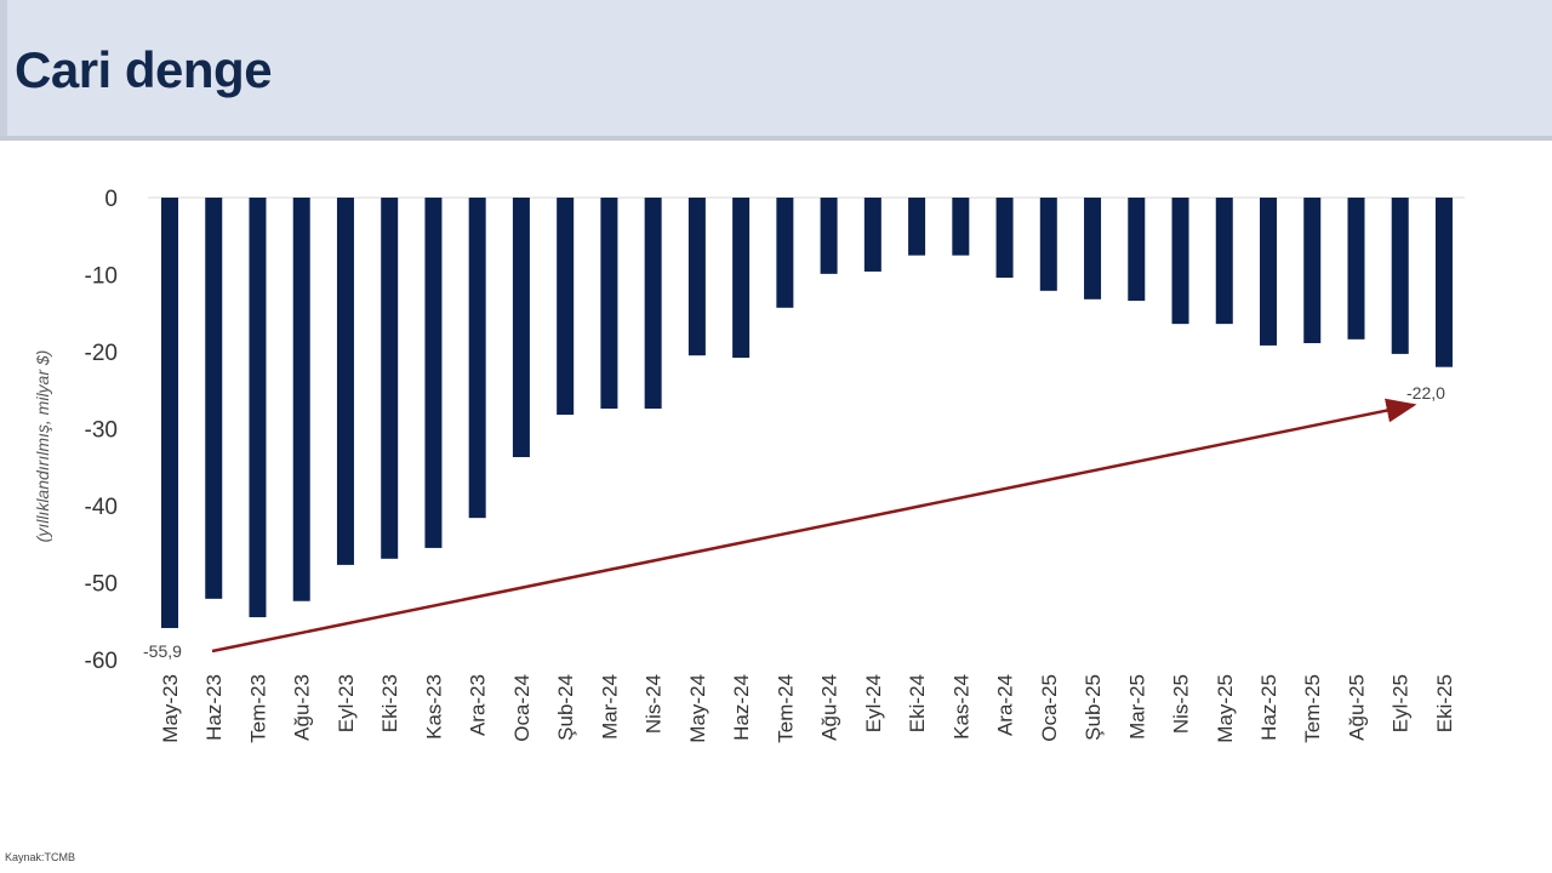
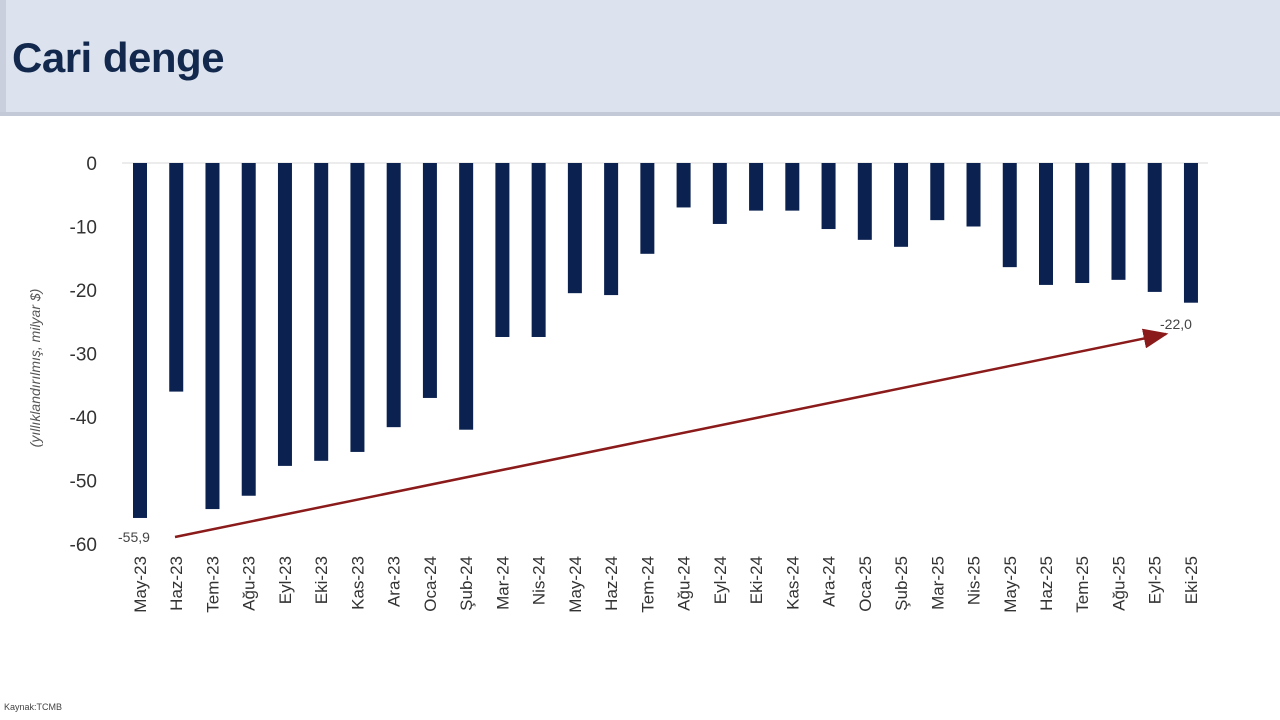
Haz-23: -52 -> -36
Oca-24: -34 -> -37
Şub-24: -28 -> -42
Ağu-24: -10 -> -7
Mar-25: -13 -> -9
Nis-25: -16 -> -10
